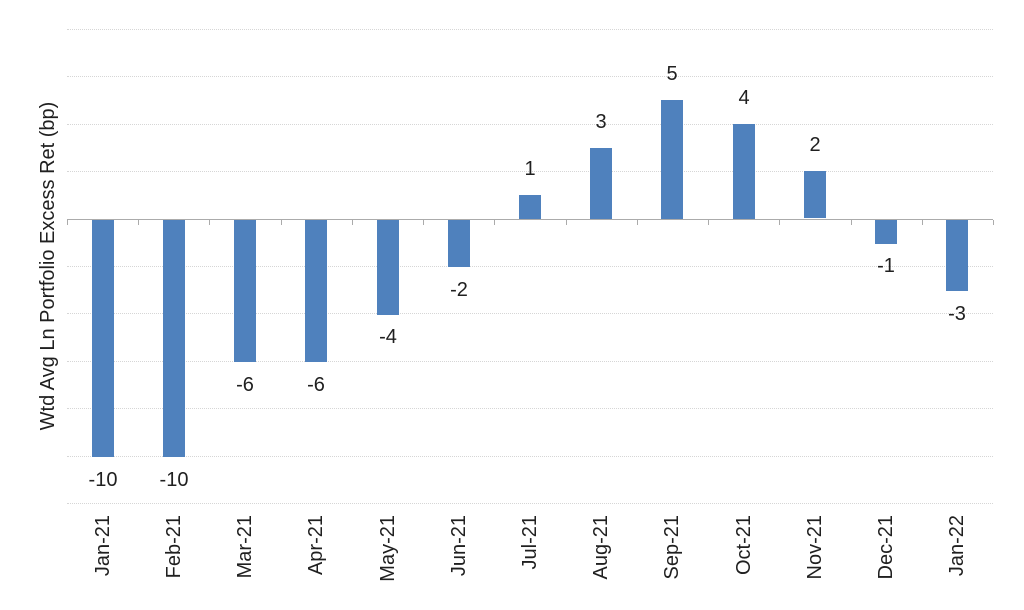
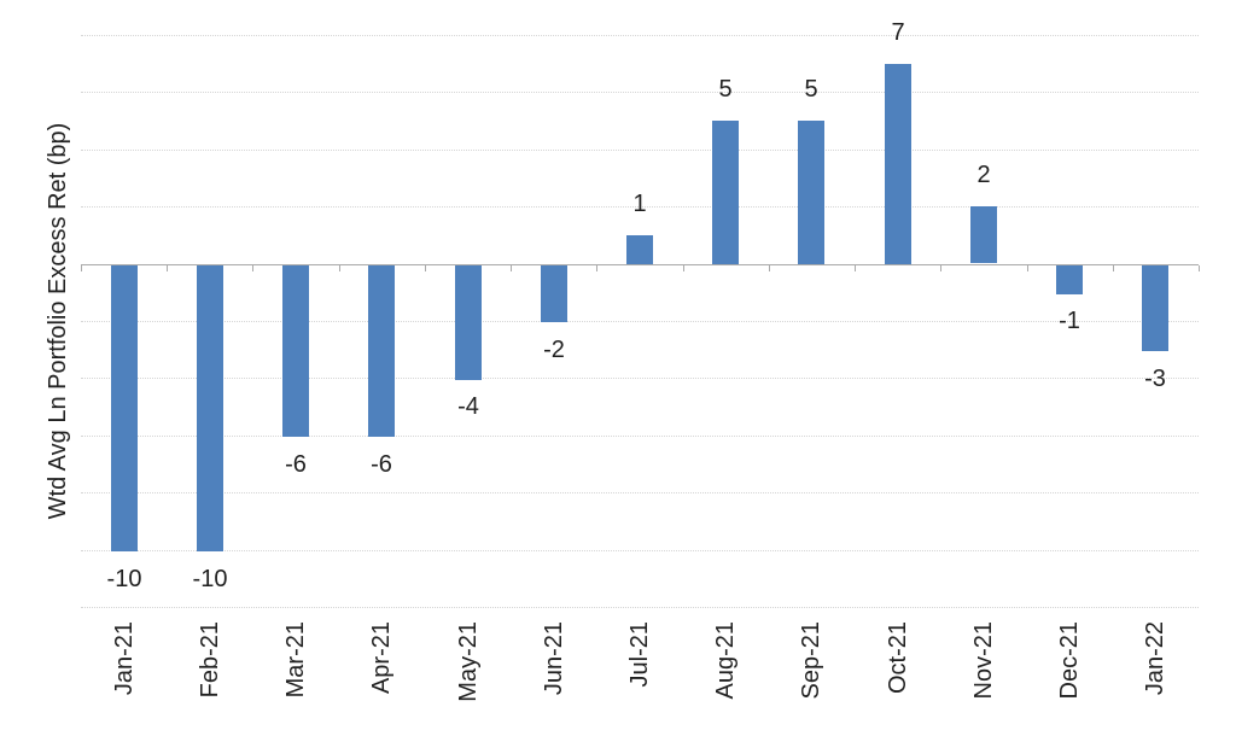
Aug-21: 3 -> 5
Oct-21: 4 -> 7
